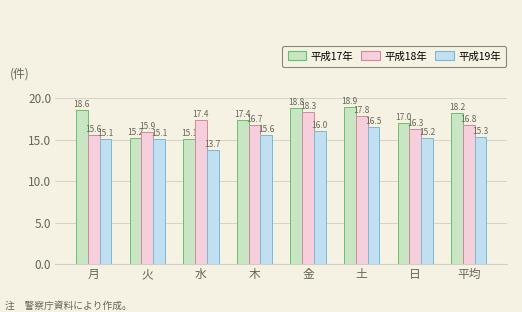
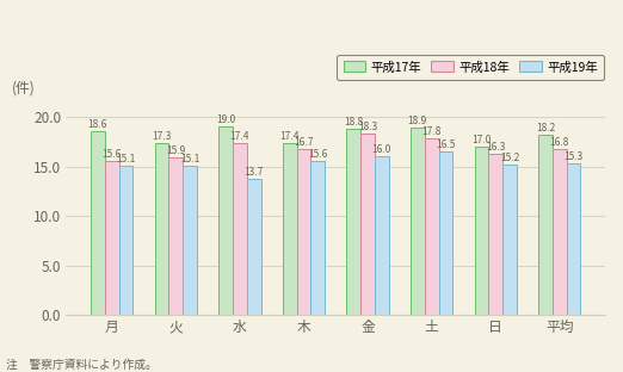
平成17年/火: 15.2 -> 17.3
平成17年/水: 15.1 -> 19.0
